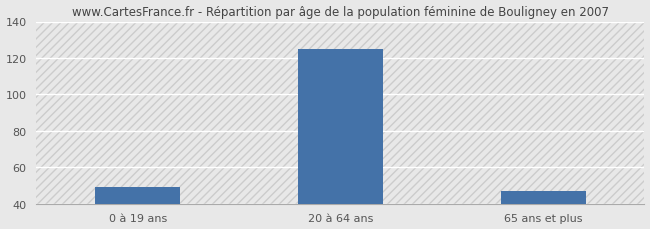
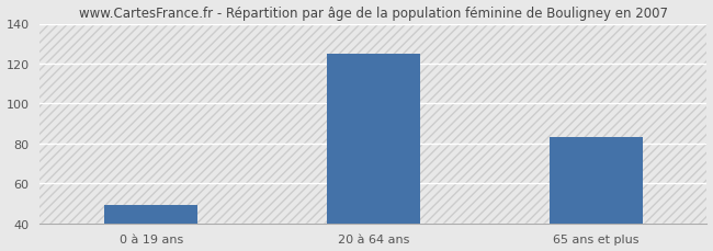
65 ans et plus: 47 -> 83
